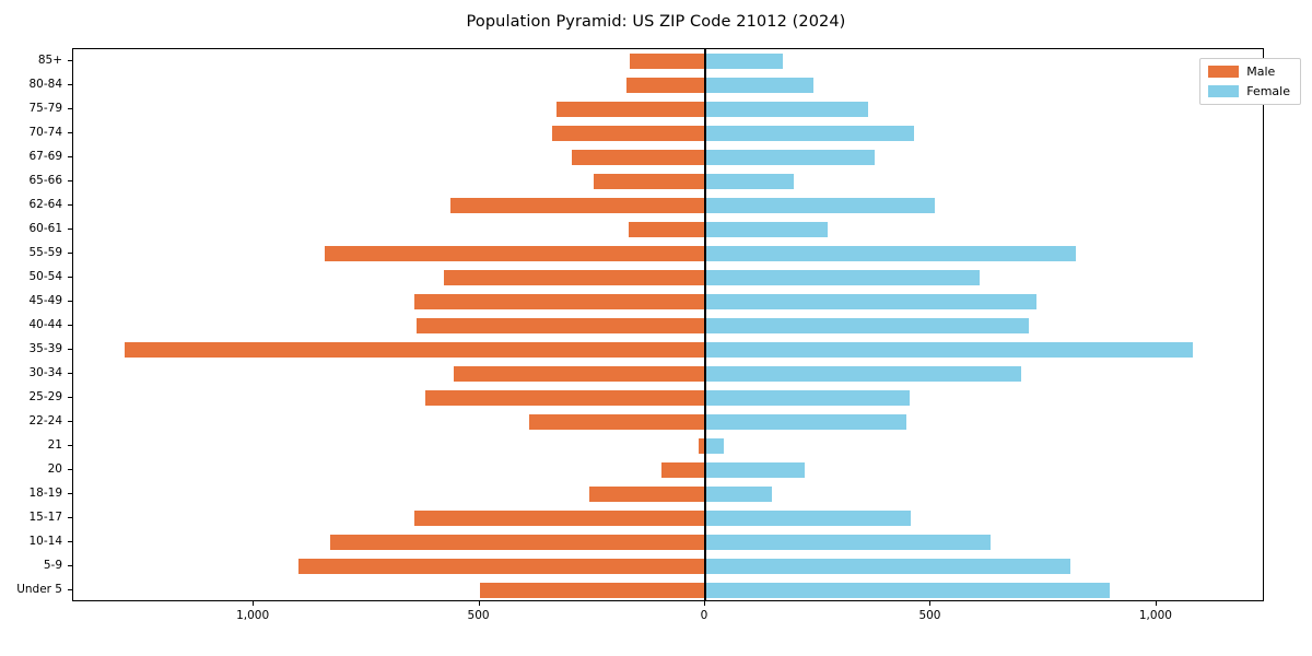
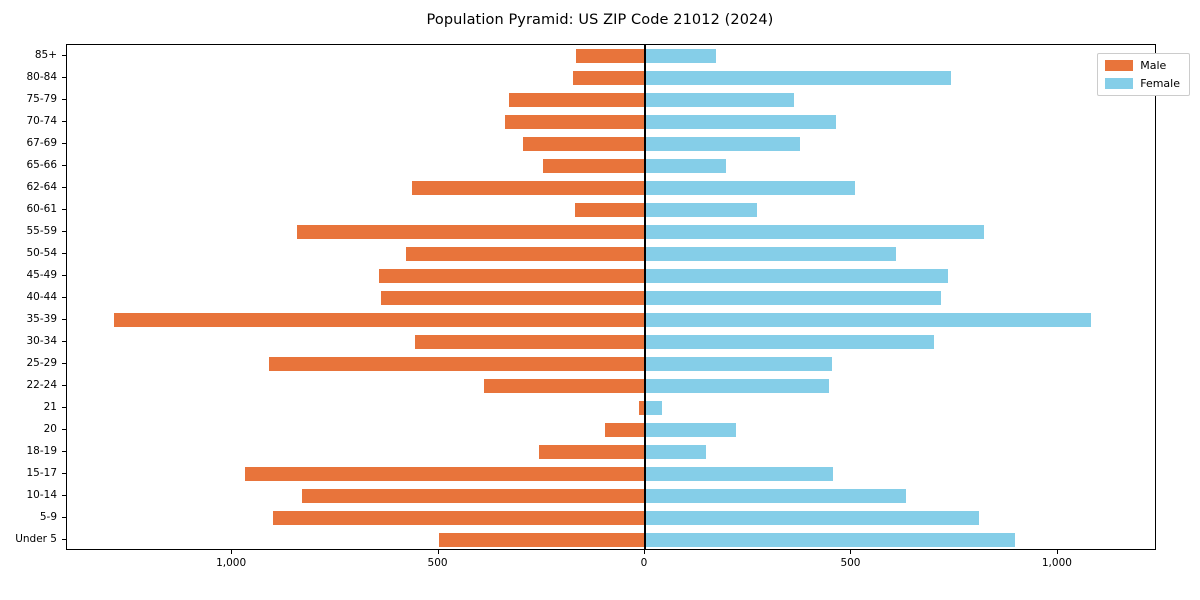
Female/80-84: 240 -> 740
Male/25-29: 620 -> 910
Male/15-17: 640 -> 970
